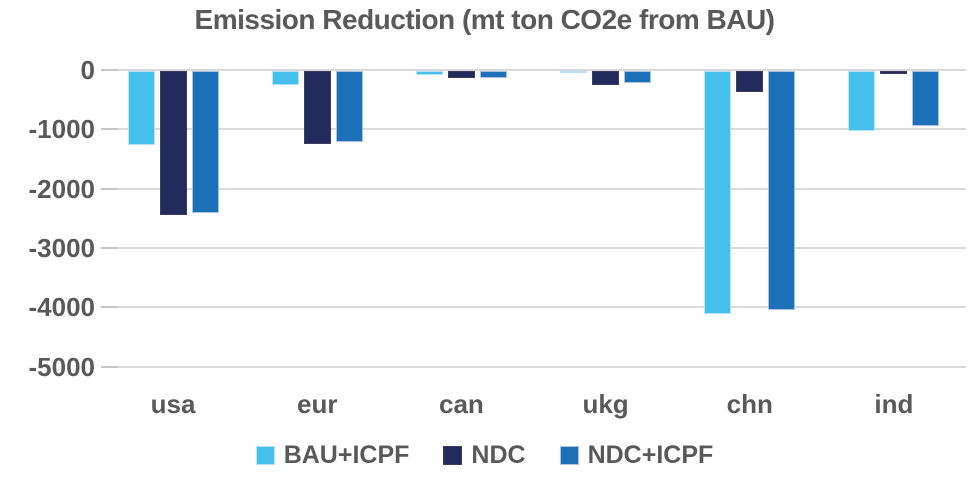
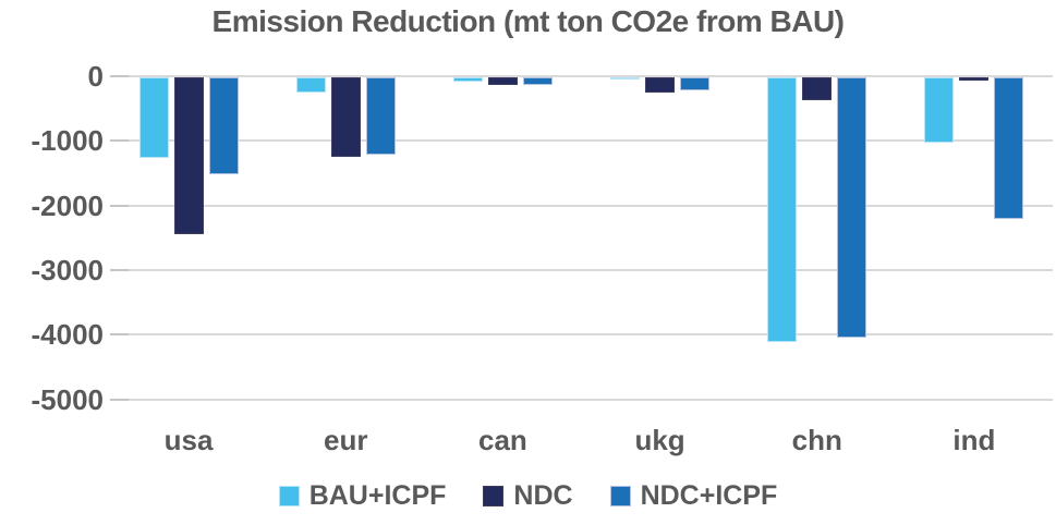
NDC+ICPF/usa: -2400 -> -1500
NDC+ICPF/ind: -900 -> -2200
